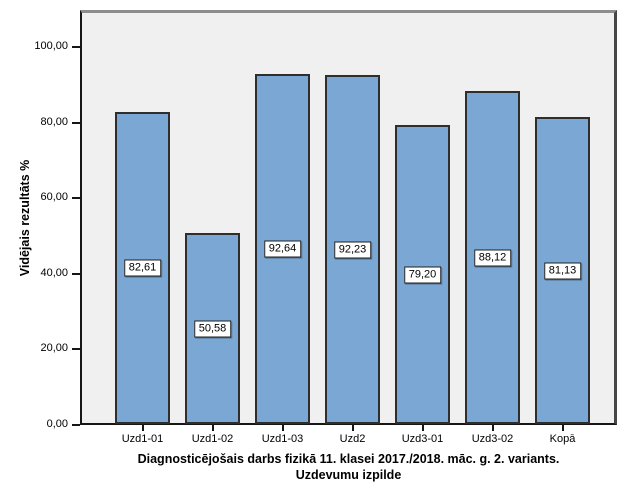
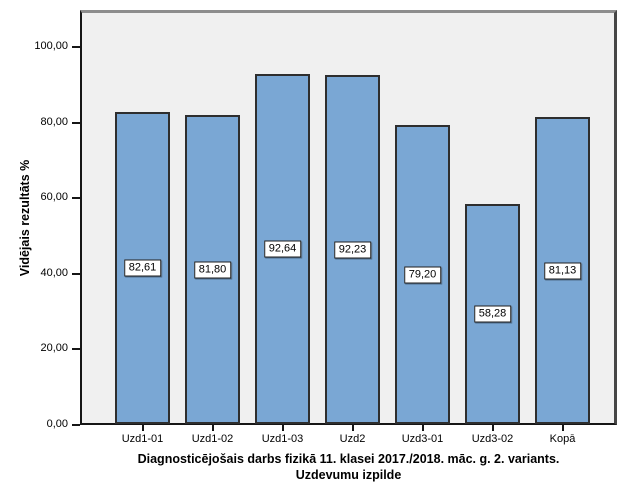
Uzd1-02: 50,58 -> 81,80
Uzd3-02: 88,12 -> 58,28
